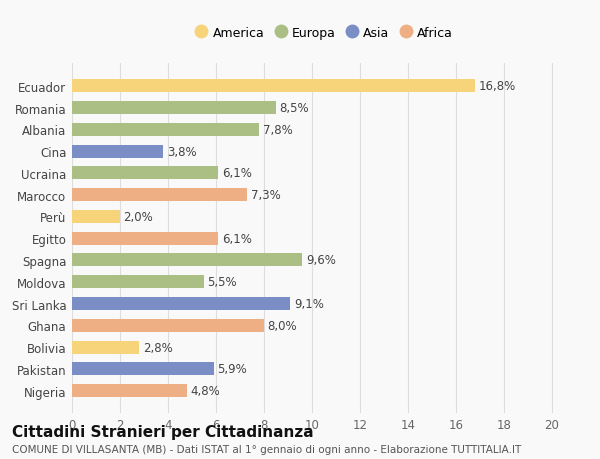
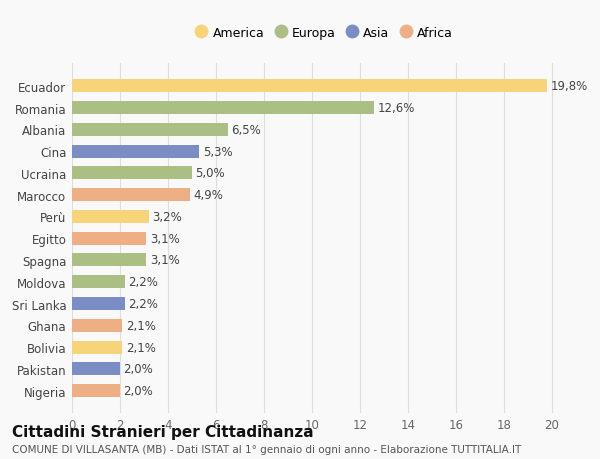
Ecuador: 16,8% -> 19,8%
Romania: 8,5% -> 12,6%
Albania: 7,8% -> 6,5%
Cina: 3,8% -> 5,3%
Ucraina: 6,1% -> 5,0%
Marocco: 7,3% -> 4,9%
Perù: 2,0% -> 3,2%
Egitto: 6,1% -> 3,1%
Spagna: 9,6% -> 3,1%
Moldova: 5,5% -> 2,2%
Sri Lanka: 9,1% -> 2,2%
Ghana: 8,0% -> 2,1%
Bolivia: 2,8% -> 2,1%
Pakistan: 5,9% -> 2,0%
Nigeria: 4,8% -> 2,0%
